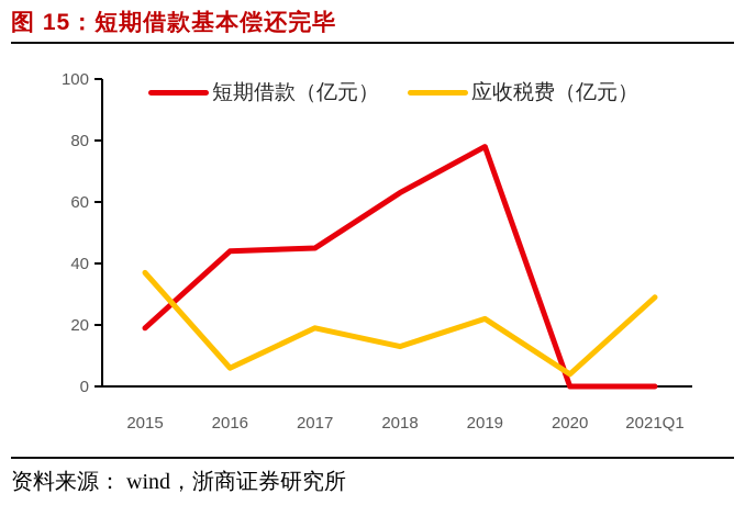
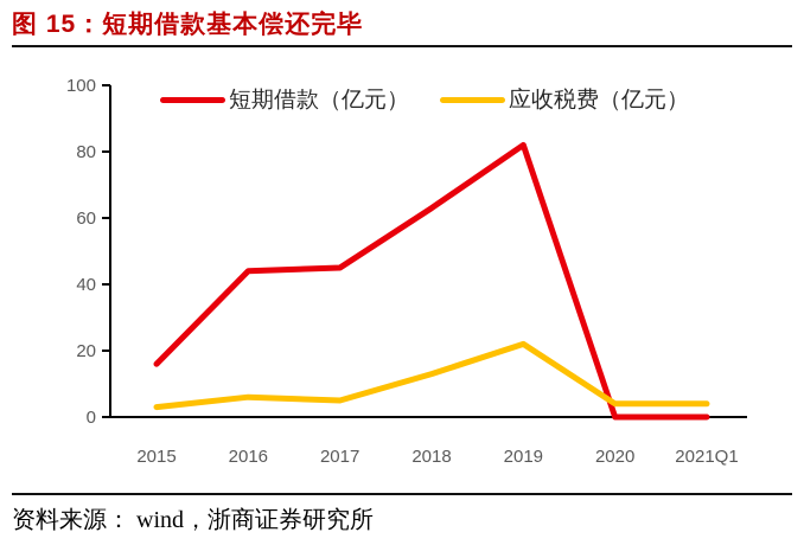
短期借款（亿元）/2015: 19 -> 16
应收税费（亿元）/2015: 37 -> 3
应收税费（亿元）/2017: 19 -> 5
短期借款（亿元）/2019: 78 -> 82
应收税费（亿元）/2021Q1: 29 -> 4
